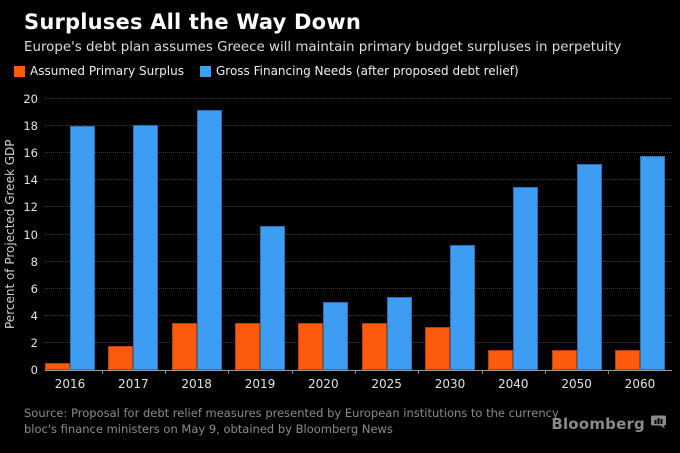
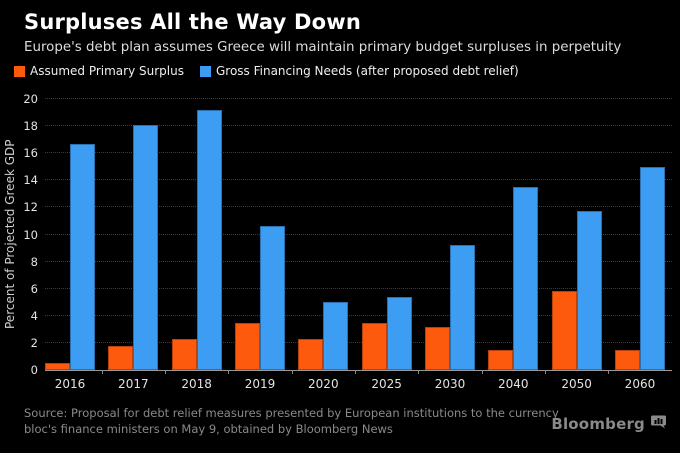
Gross Financing Needs (after proposed debt relief)/2016: 18.0 -> 16.7
Assumed Primary Surplus/2018: 3.5 -> 2.3
Assumed Primary Surplus/2020: 3.5 -> 2.3
Assumed Primary Surplus/2050: 1.5 -> 5.8
Gross Financing Needs (after proposed debt relief)/2050: 15.2 -> 11.7
Gross Financing Needs (after proposed debt relief)/2060: 15.8 -> 15.0
